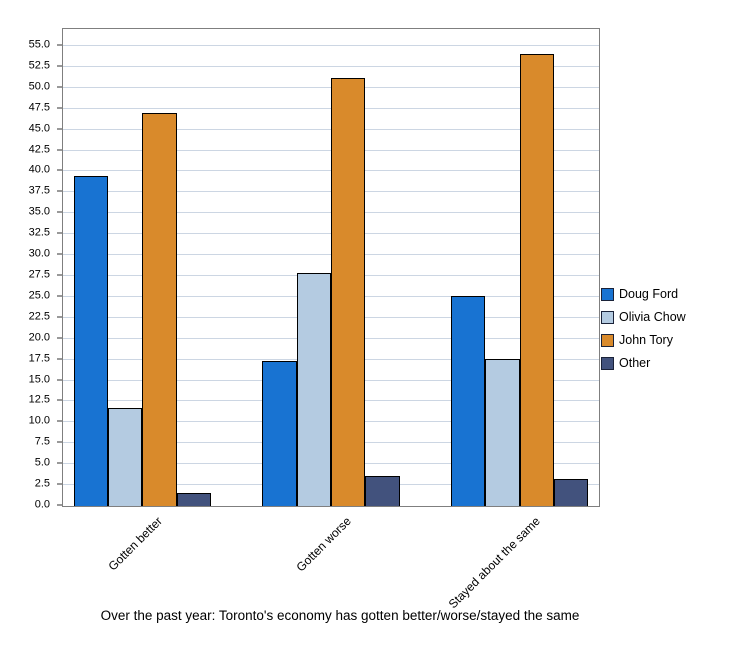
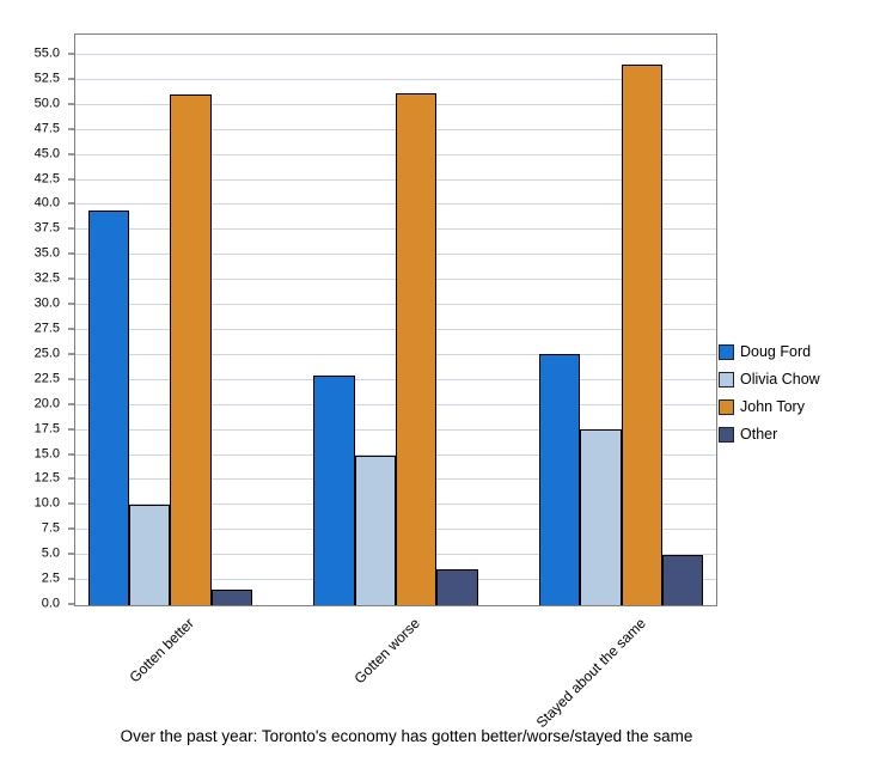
Olivia Chow/Gotten better: 12 -> 10
John Tory/Gotten better: 47 -> 51
Doug Ford/Gotten worse: 17 -> 23
Olivia Chow/Gotten worse: 28 -> 15
Other/Stayed about the same: 3 -> 5
